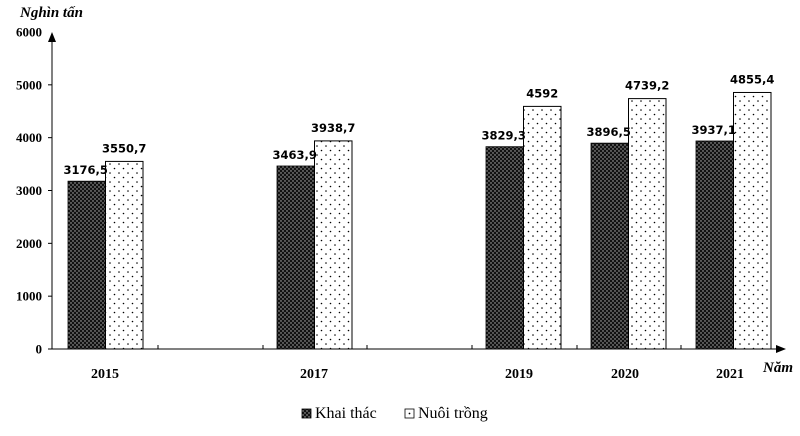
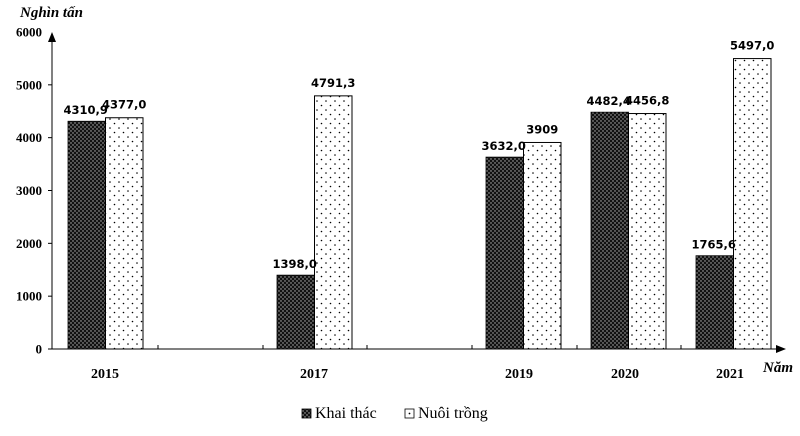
Khai thác/2015: 3176,5 -> 4310,9
Nuôi trồng/2015: 3550,7 -> 4377,0
Khai thác/2017: 3463,9 -> 1398,0
Nuôi trồng/2017: 3938,7 -> 4791,3
Khai thác/2019: 3829,3 -> 3632,0
Nuôi trồng/2019: 4592 -> 3909
Khai thác/2020: 3896,5 -> 4482,4
Nuôi trồng/2020: 4739,2 -> 4456,8
Khai thác/2021: 3937,1 -> 1765,6
Nuôi trồng/2021: 4855,4 -> 5497,0
